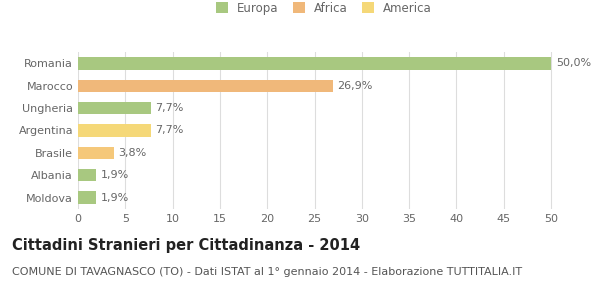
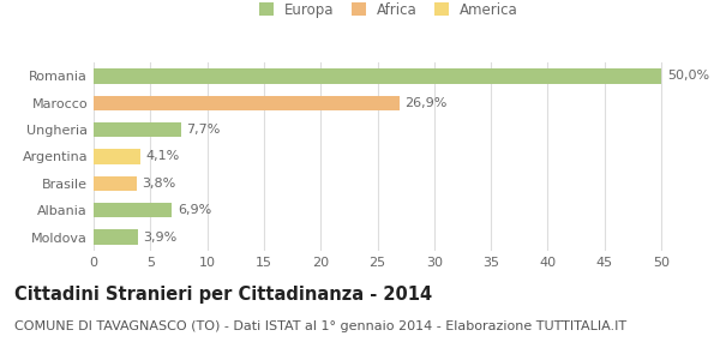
Argentina: 7,7% -> 4,1%
Albania: 1,9% -> 6,9%
Moldova: 1,9% -> 3,9%
